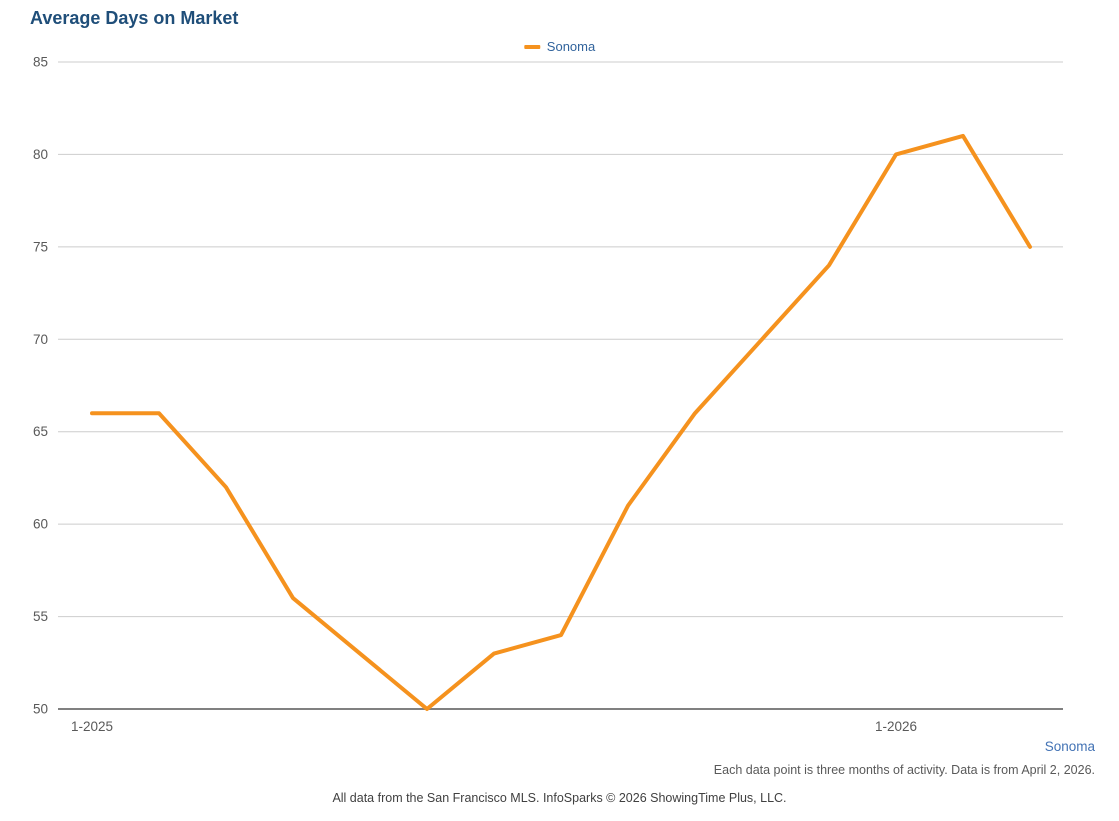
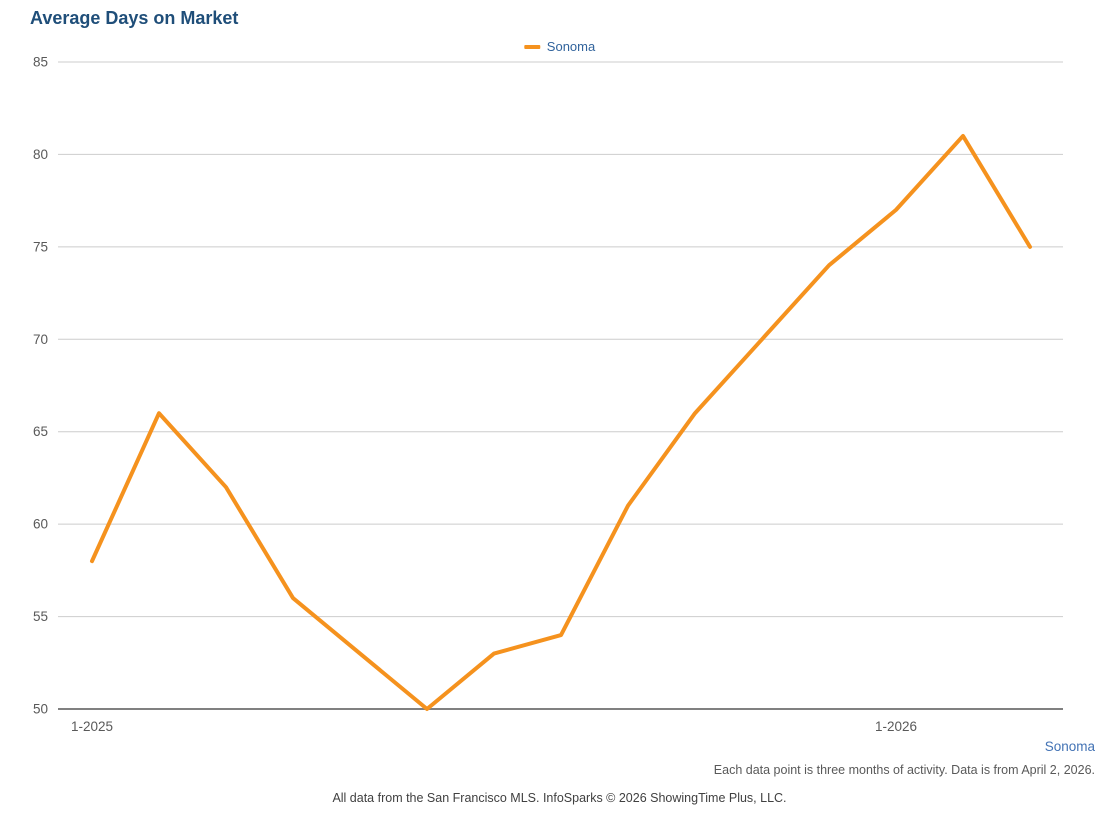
1-2025: 66 -> 58
1-2026: 80 -> 77
